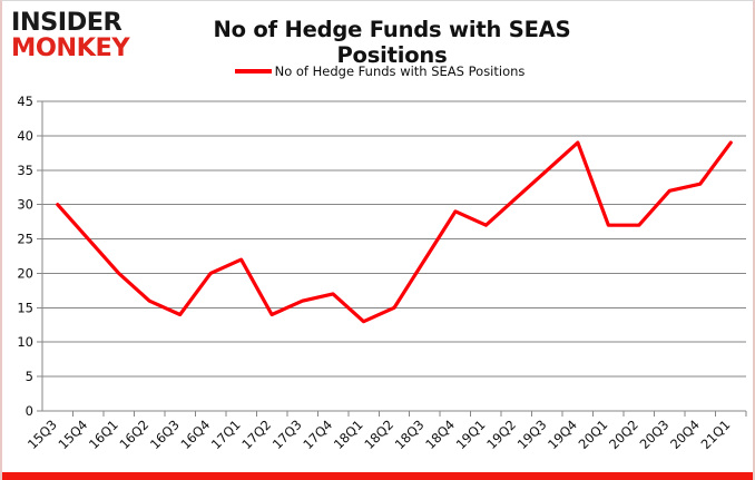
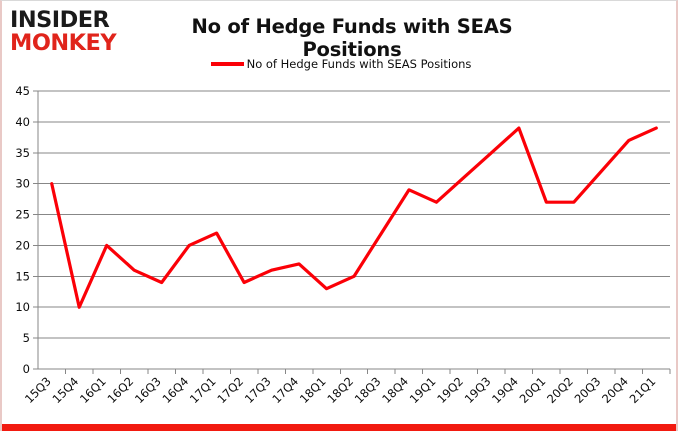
15Q4: 25 -> 10
20Q4: 33 -> 37
